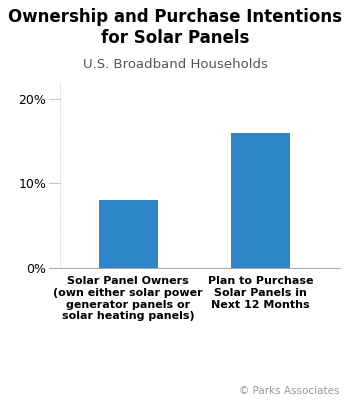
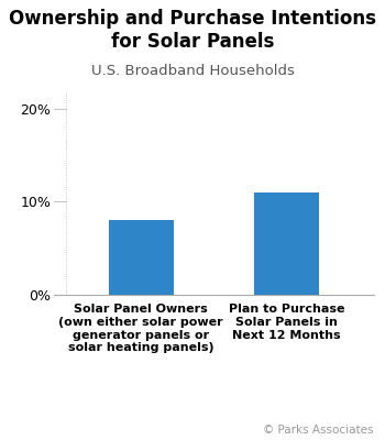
Plan to Purchase Solar Panels in Next 12 Months: 16% -> 11%
